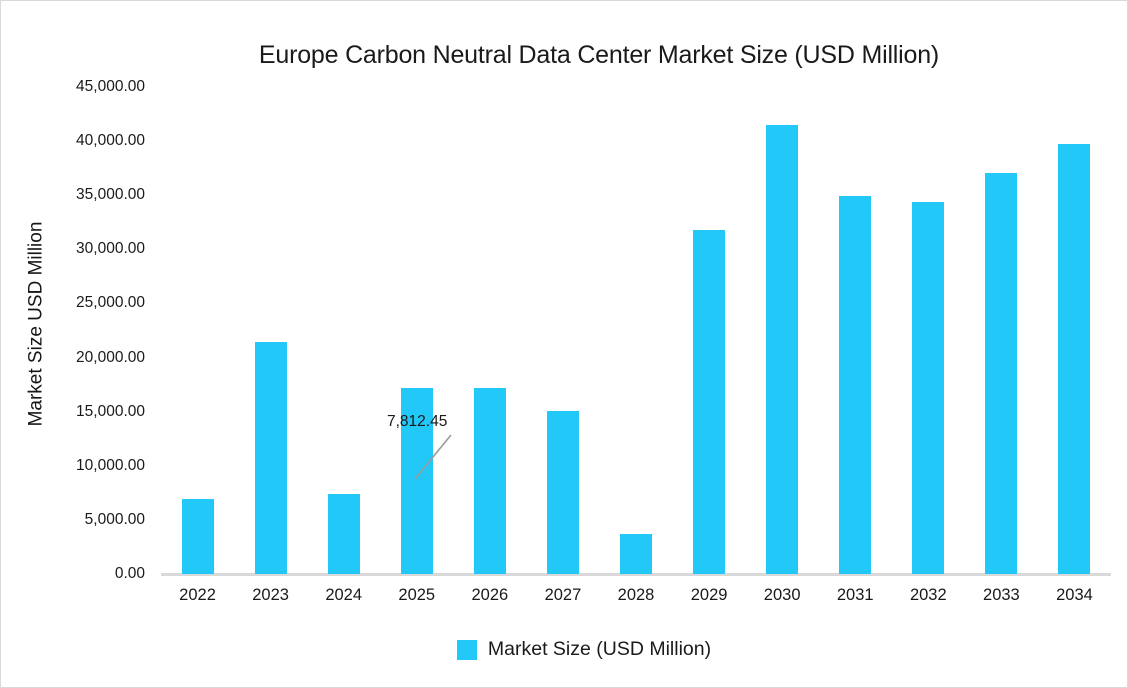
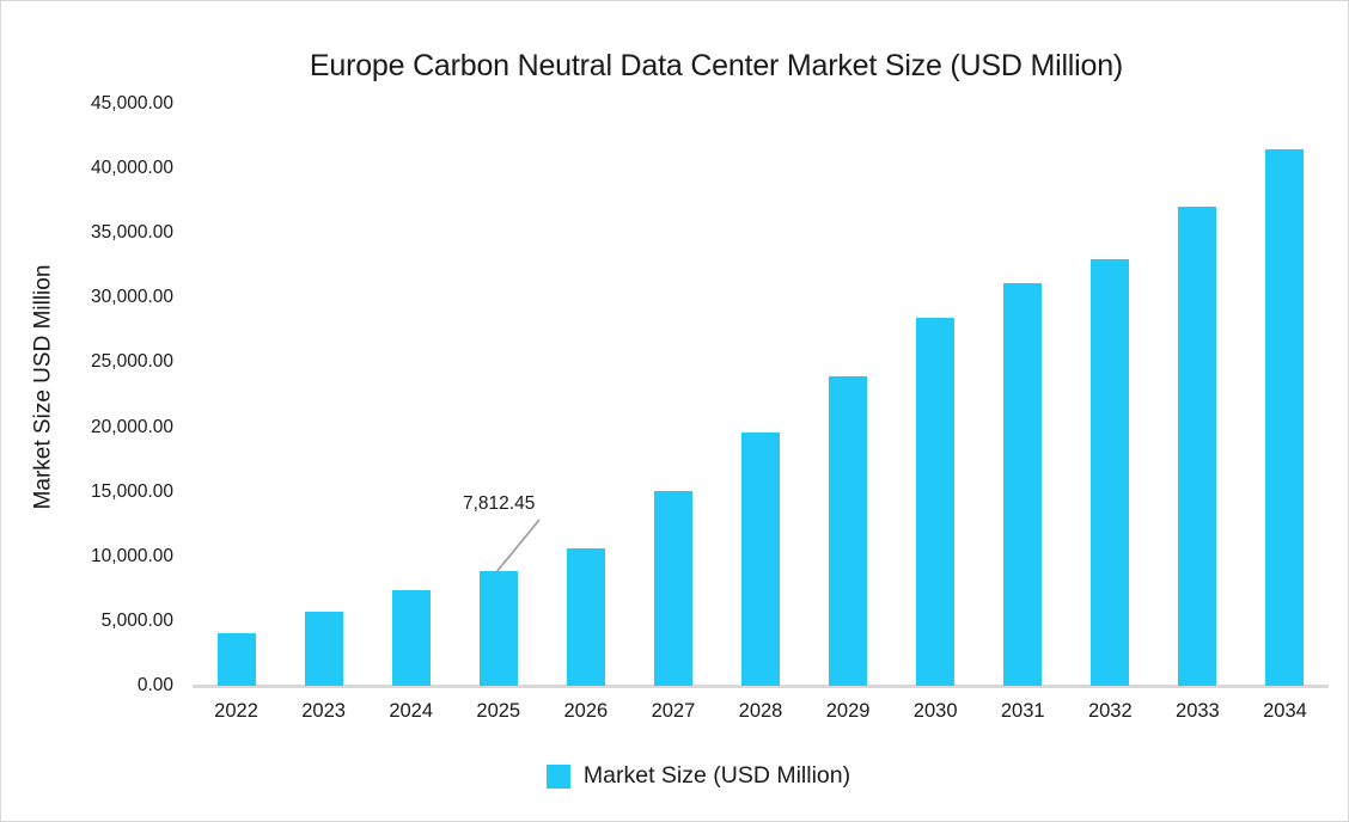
2022: 6900 -> 4100
2023: 21400 -> 5700
2025: 17200 -> 8900
2026: 17200 -> 10600
2028: 3700 -> 19600
2029: 31800 -> 24000
2030: 41500 -> 28400
2031: 34900 -> 31100
2032: 34400 -> 33000
2034: 39700 -> 41500
